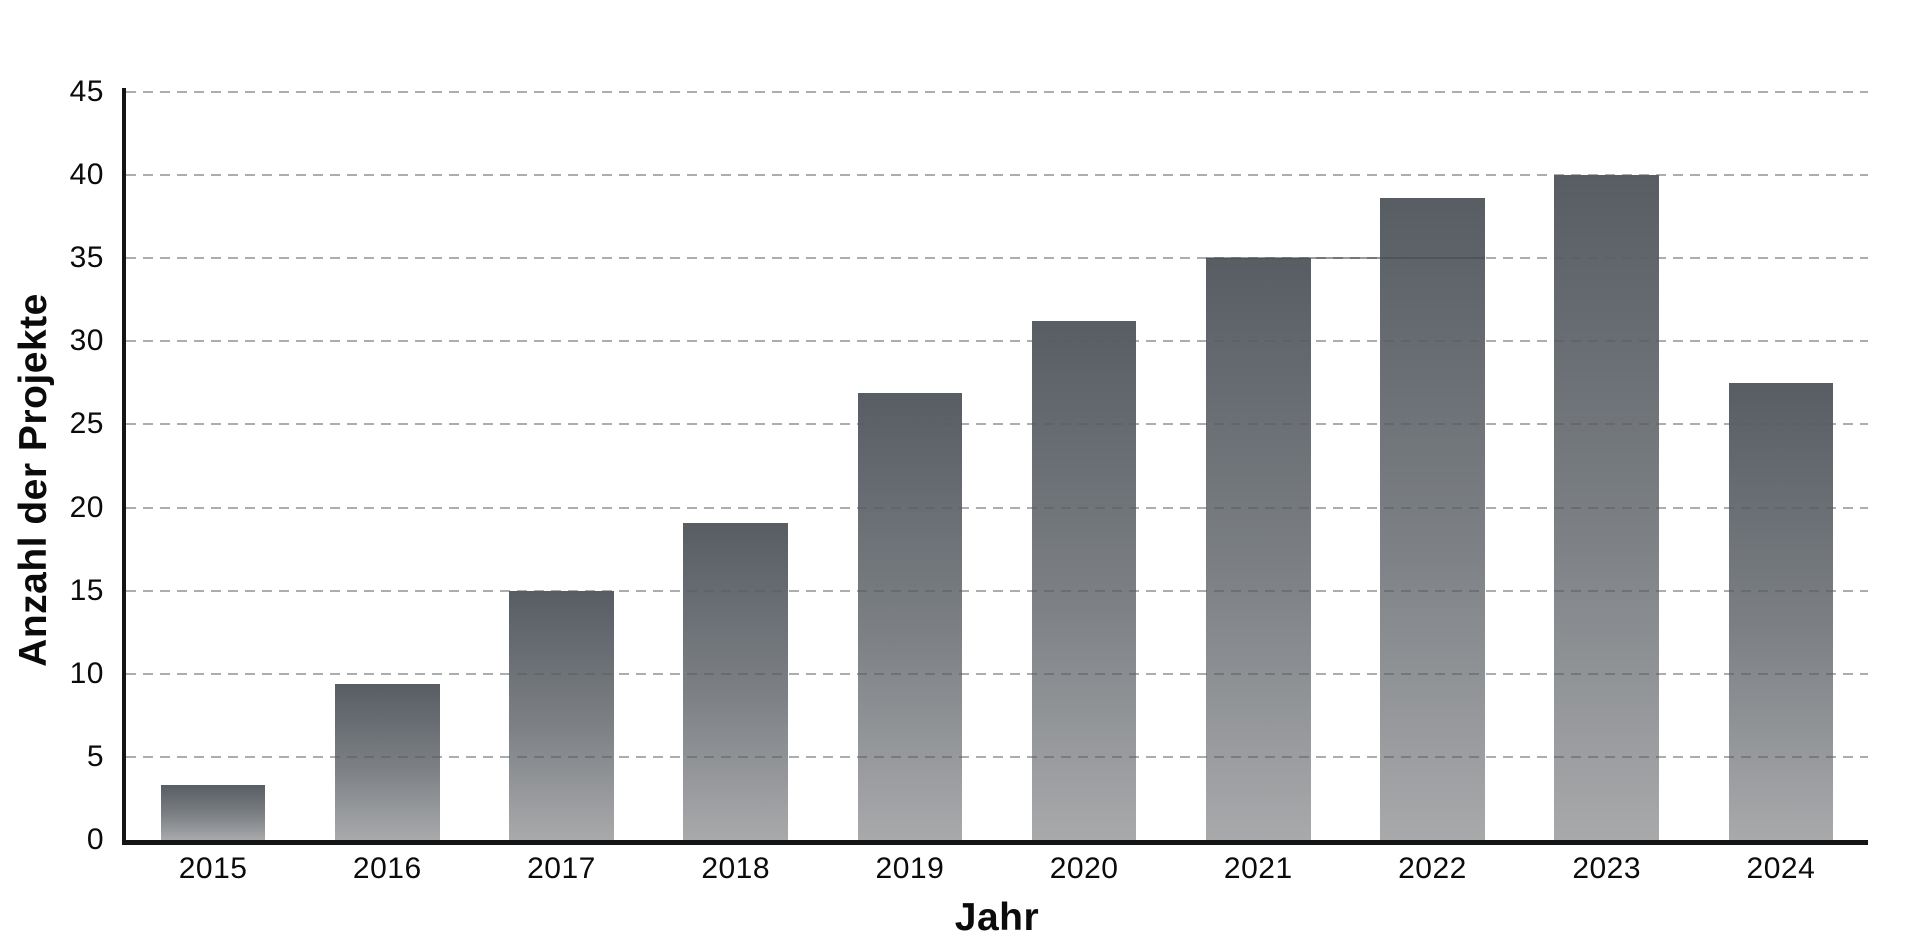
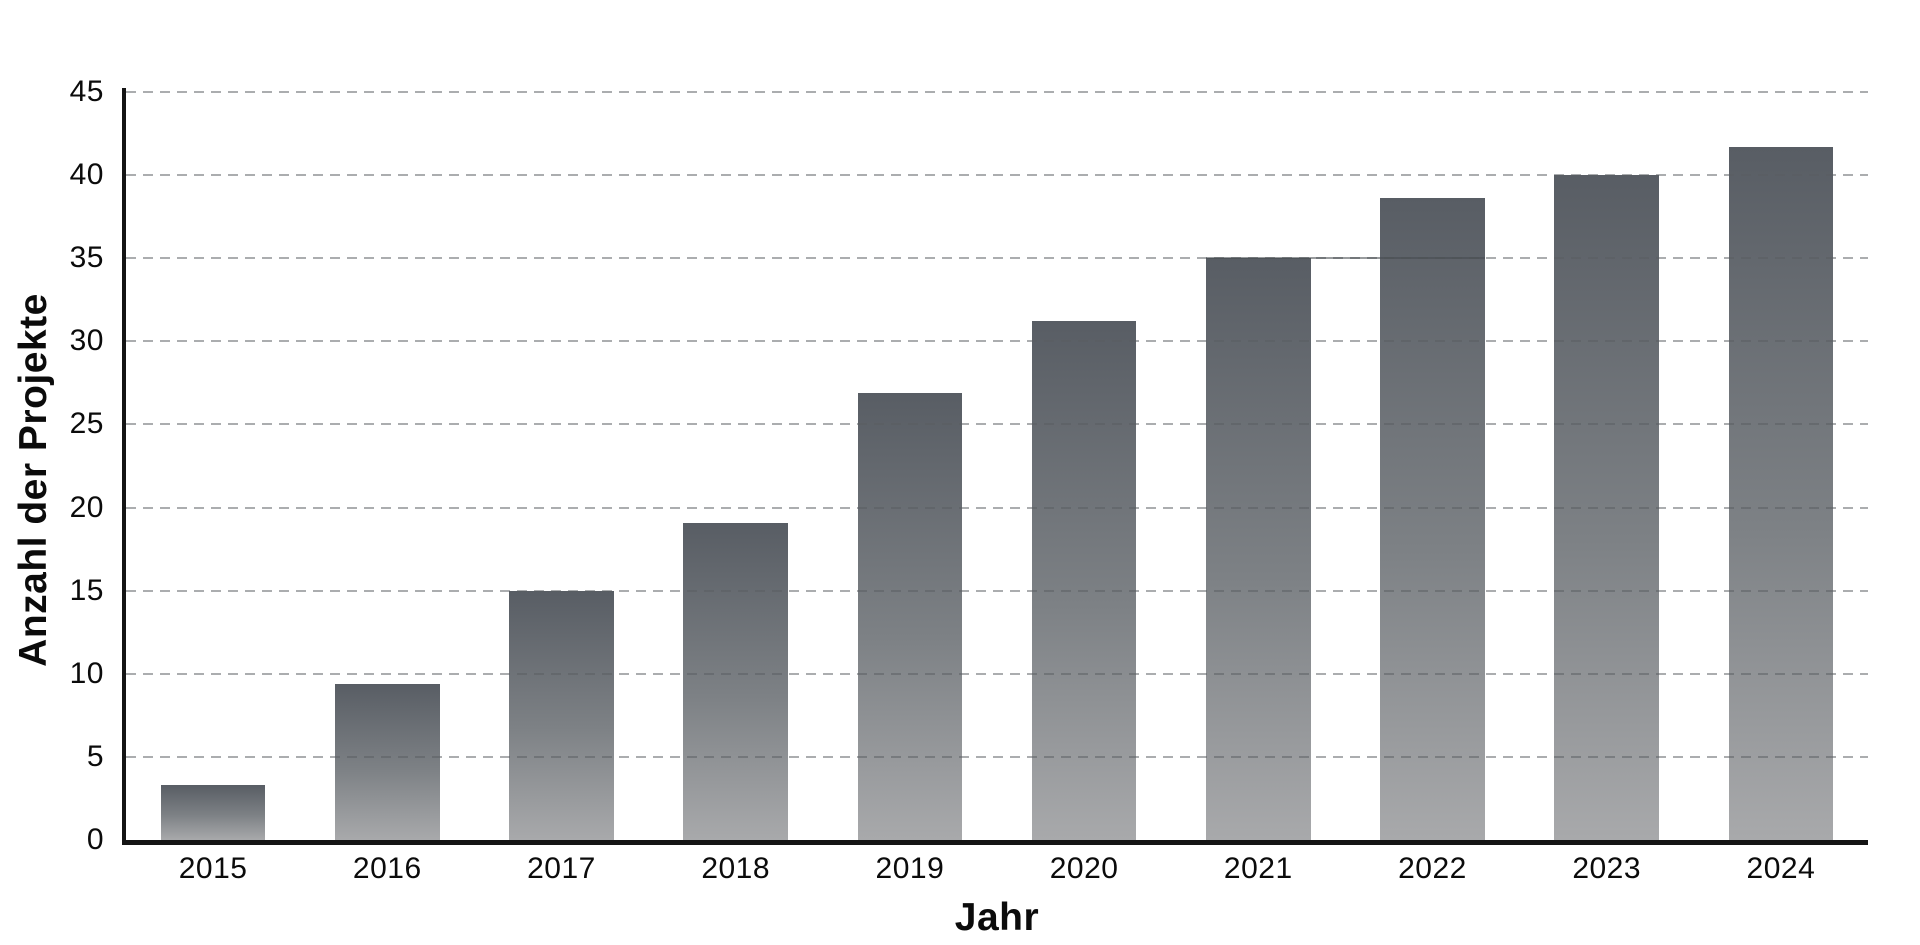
2024: 27.5 -> 41.7
